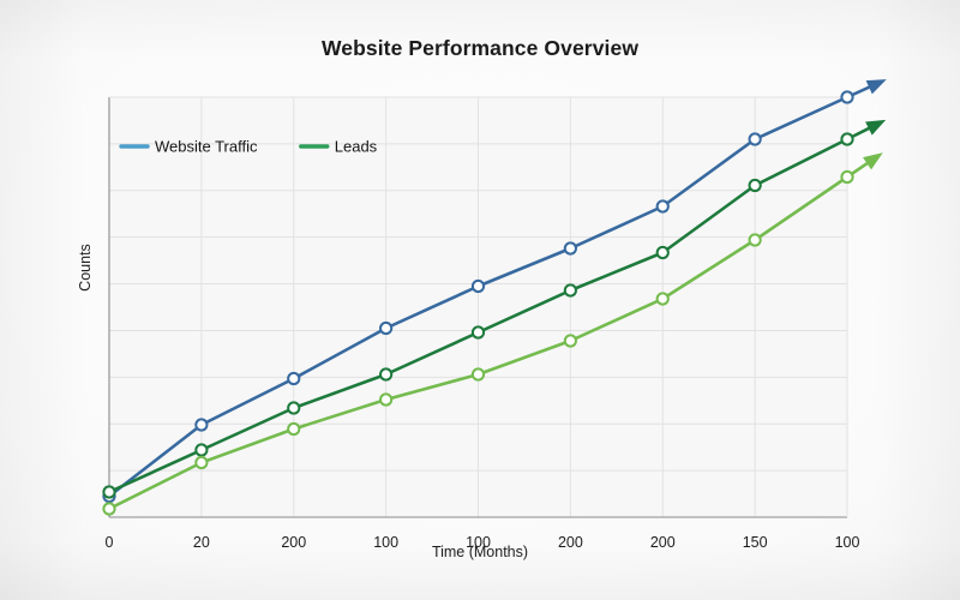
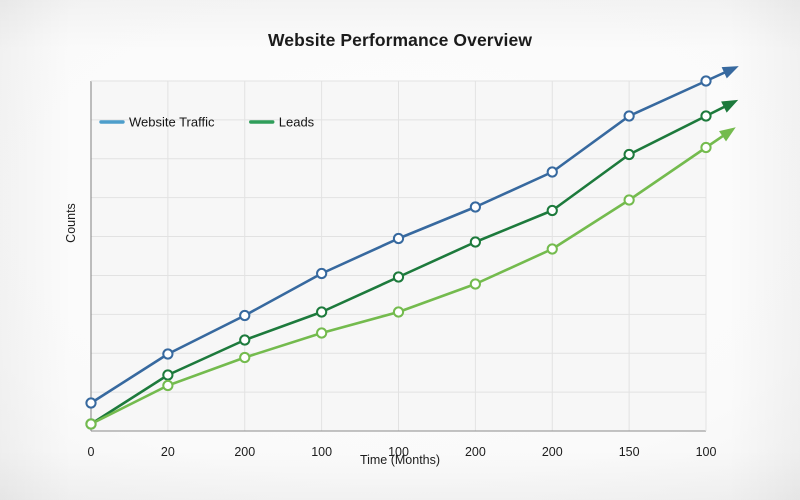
Website Traffic/0: 5 -> 8
Leads/0: 6 -> 2
